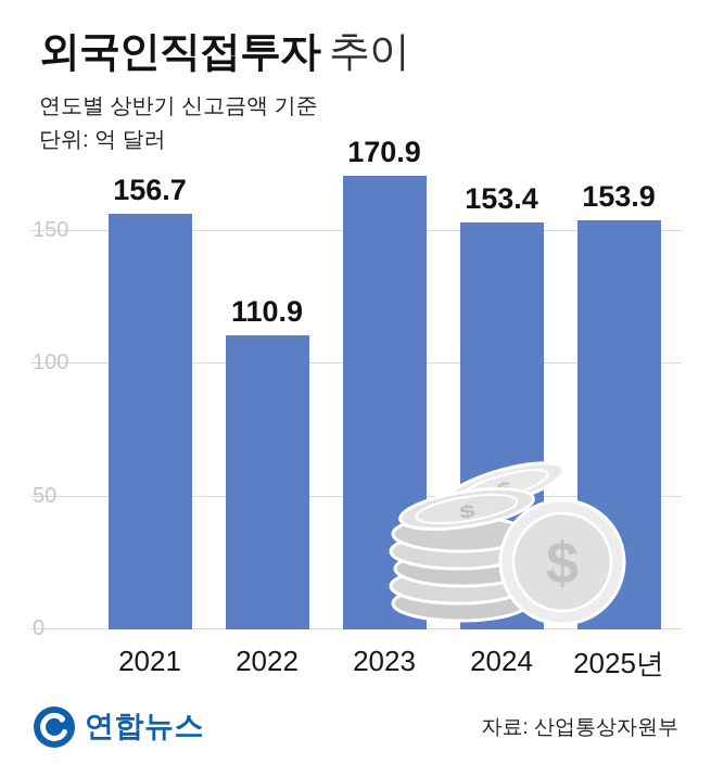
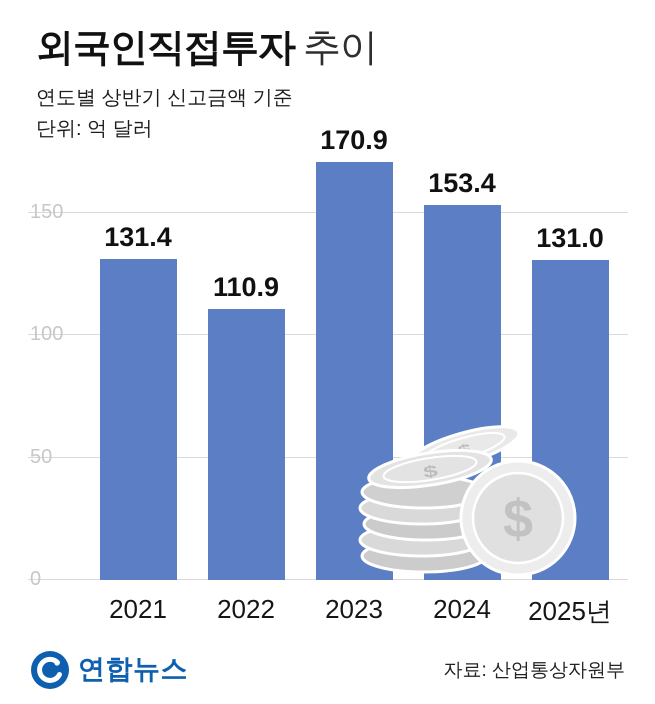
2021: 156.7 -> 131.4
2025년: 153.9 -> 131.0
